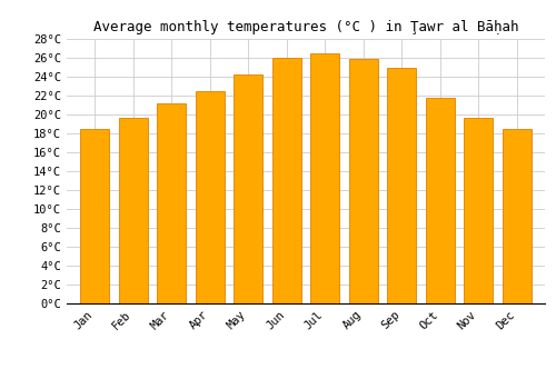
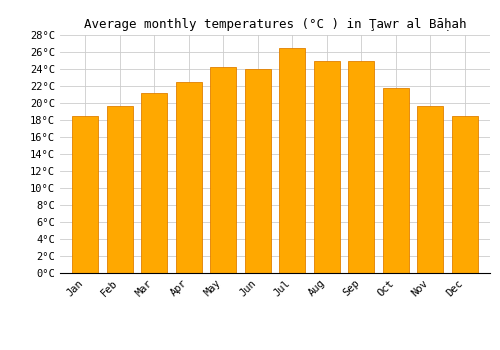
Jun: 26.0°C -> 24.0°C
Aug: 25.9°C -> 25.0°C
